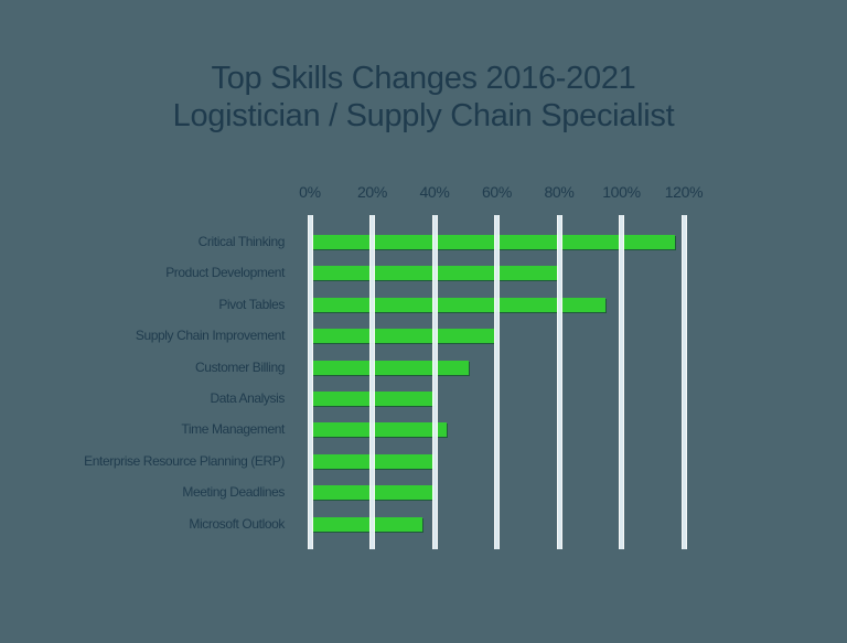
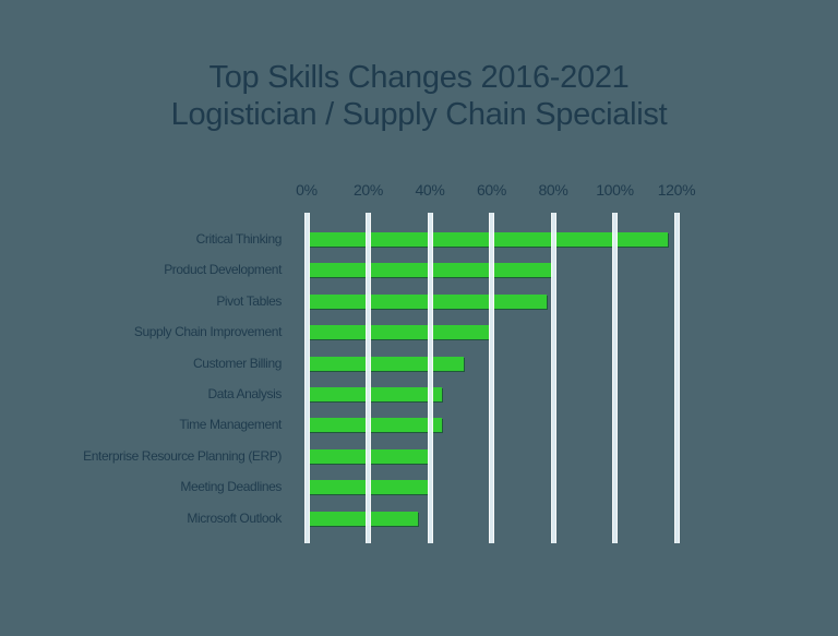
Pivot Tables: 95% -> 78%
Data Analysis: 40% -> 44%
